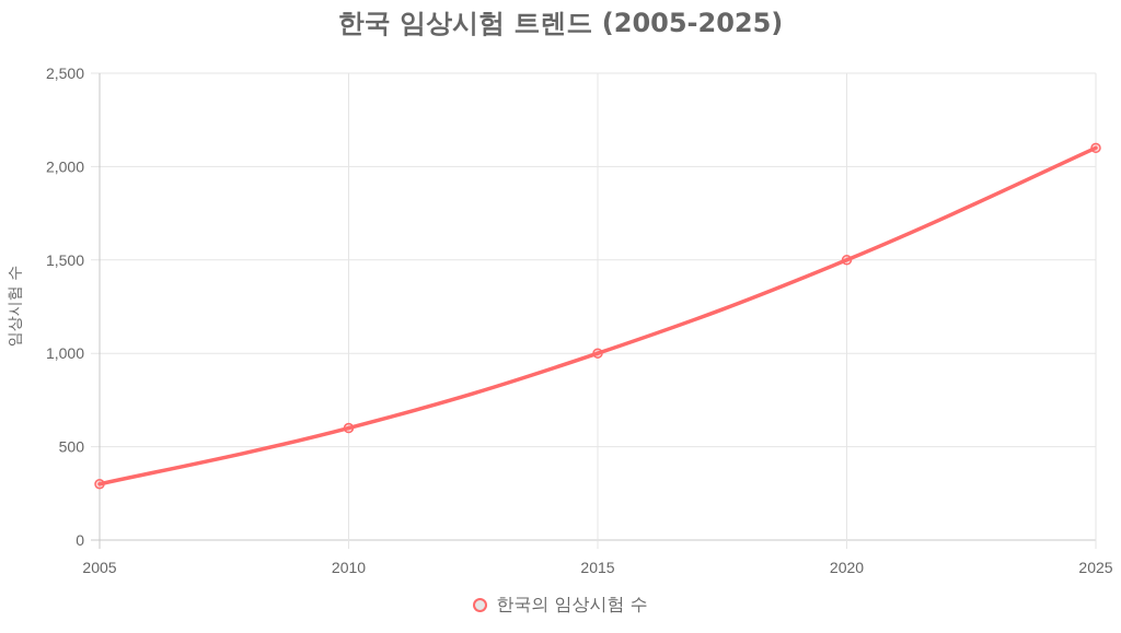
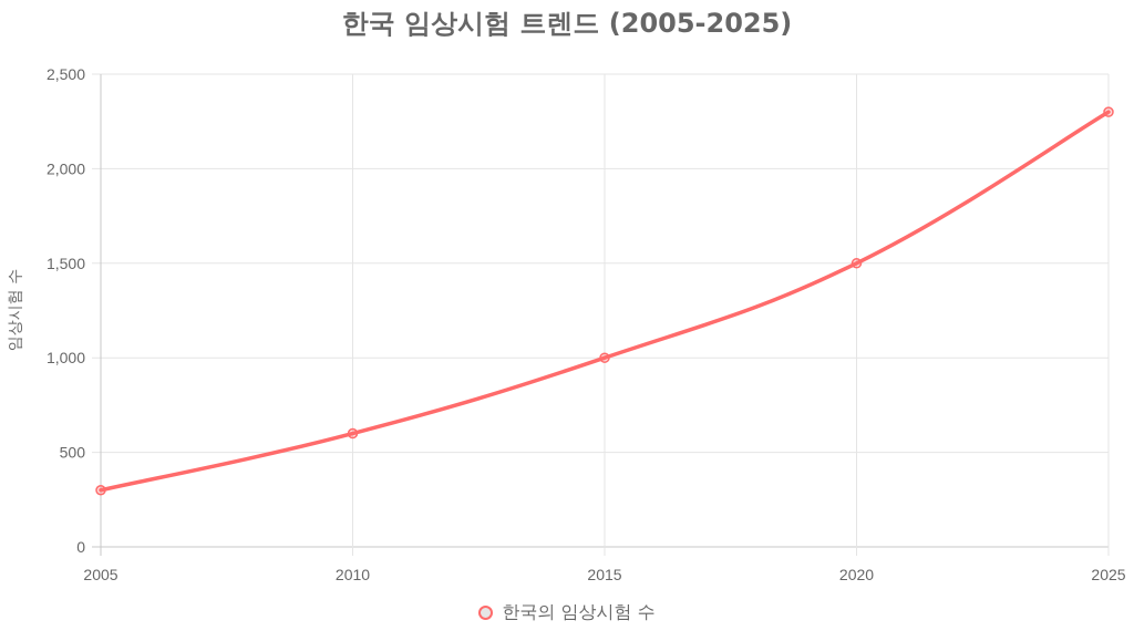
2025: 2100 -> 2300
